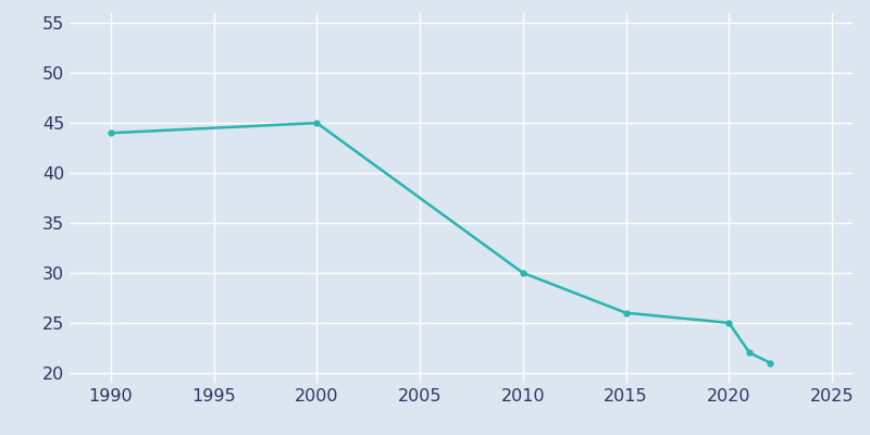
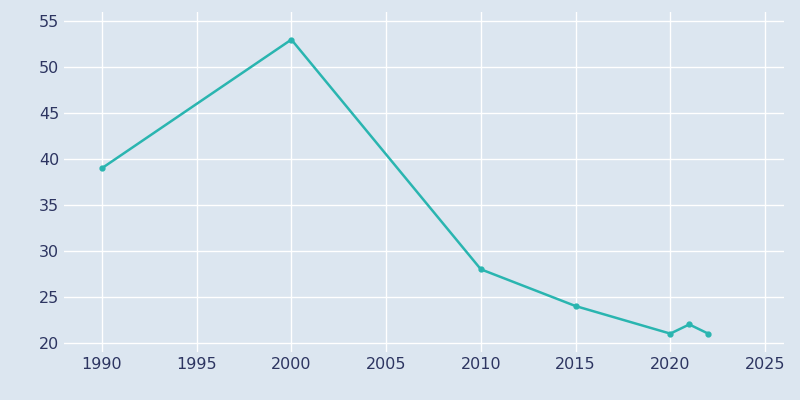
1990: 44 -> 39
2000: 45 -> 53
2010: 30 -> 28
2015: 26 -> 24
2020: 25 -> 21
